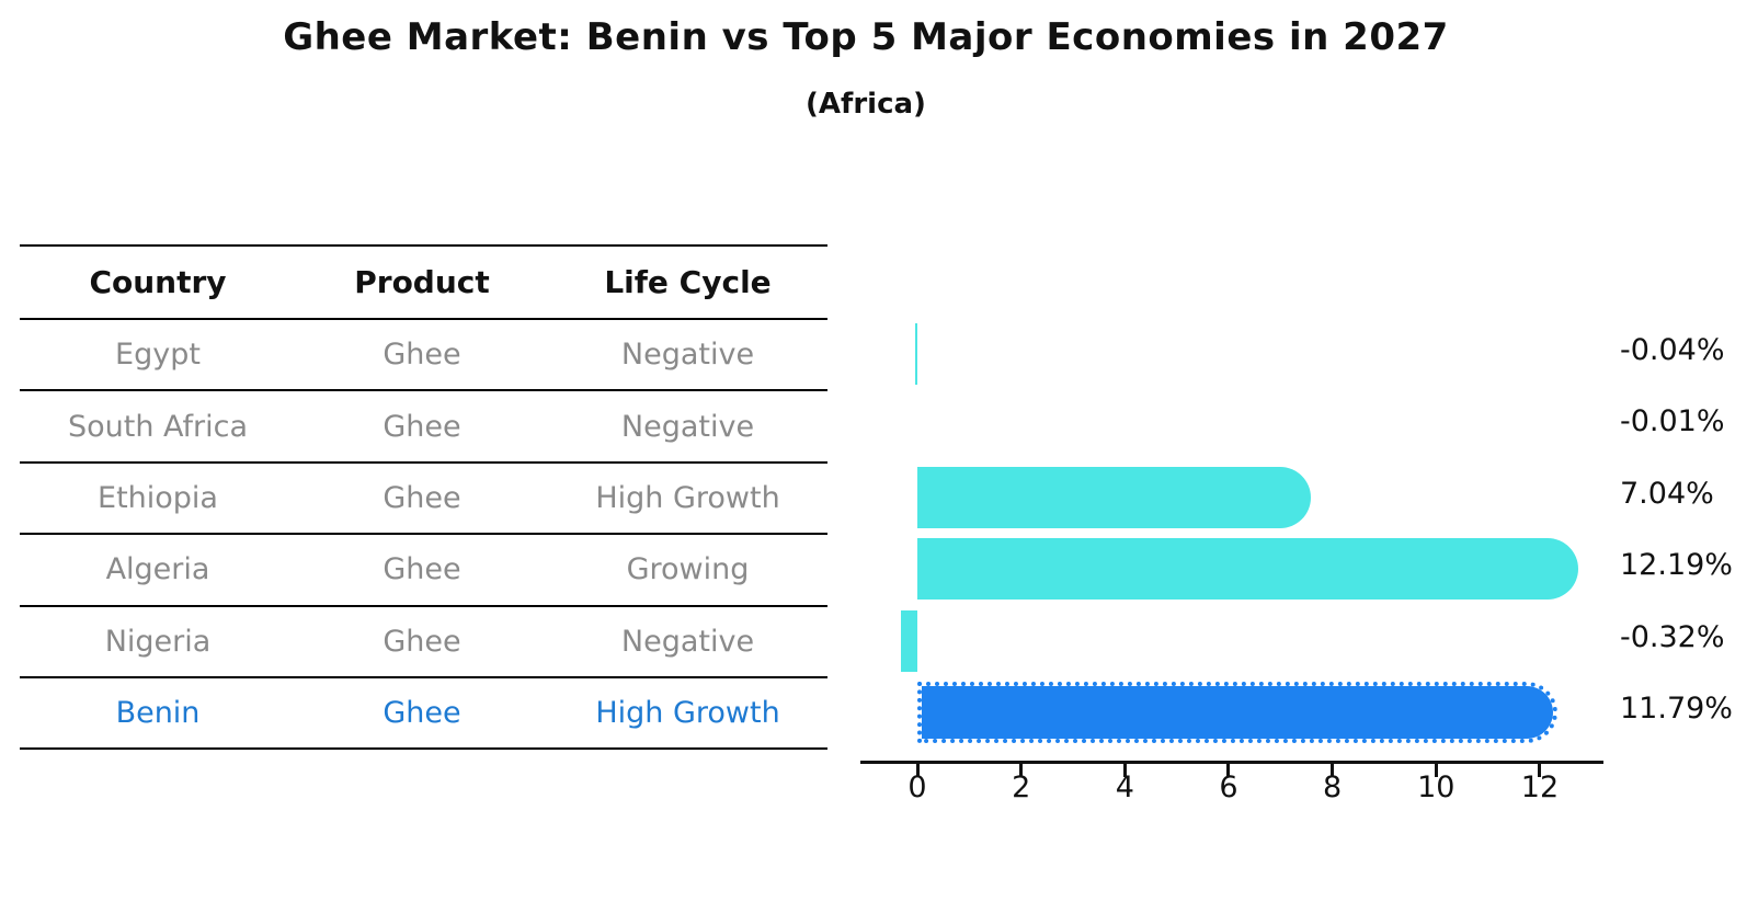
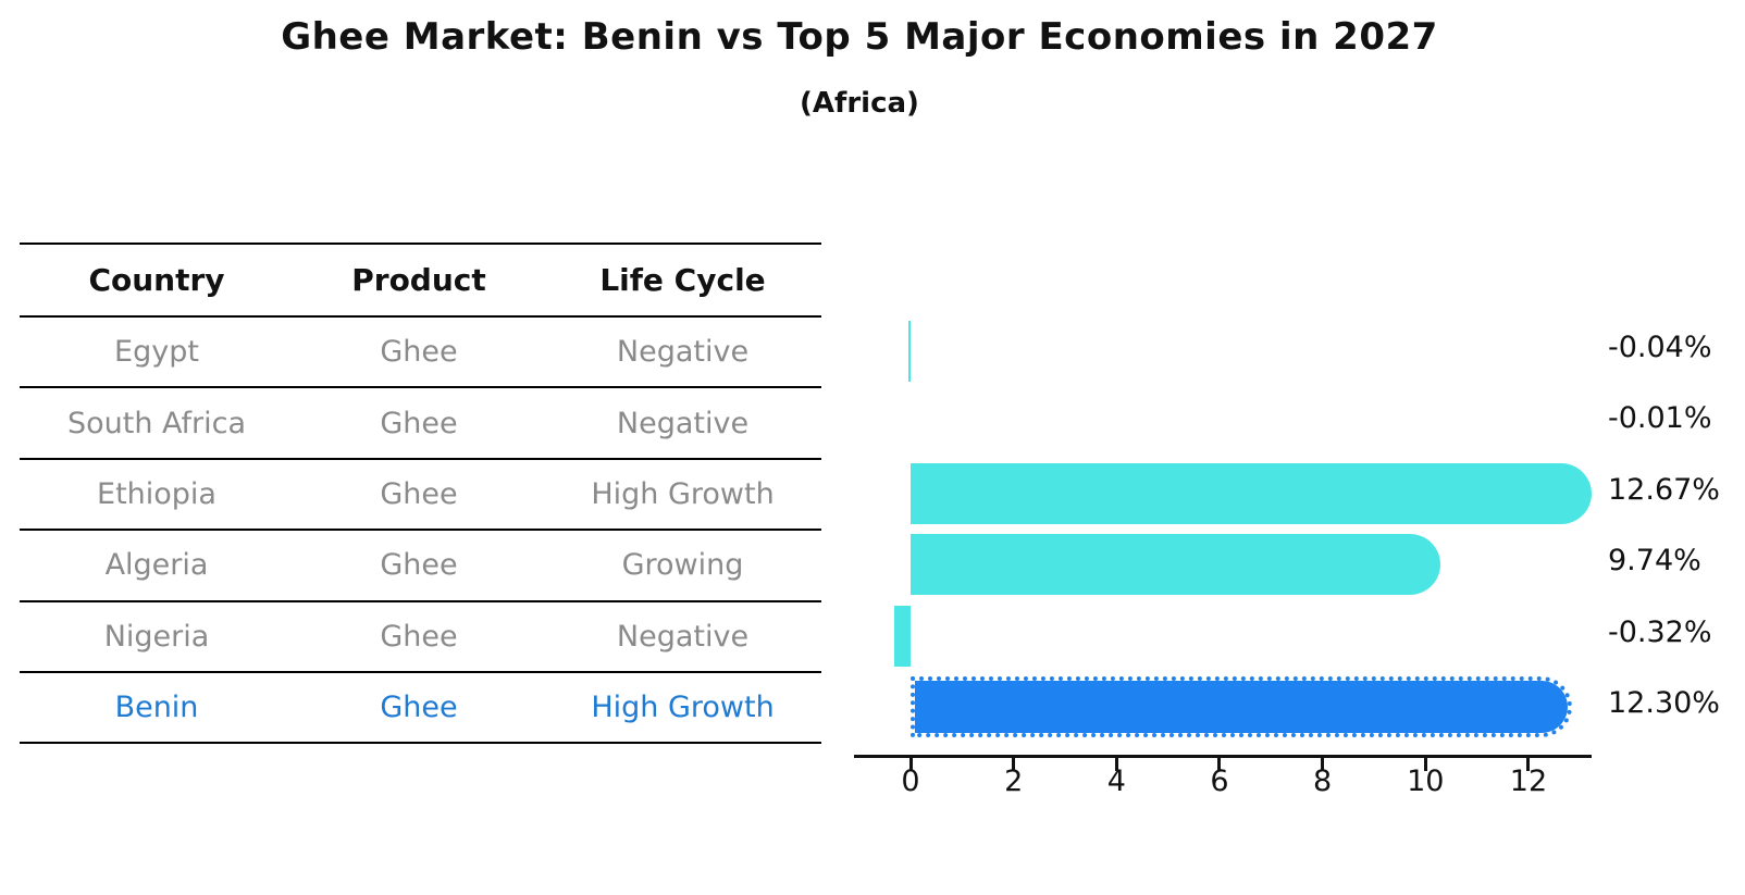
Ethiopia: 7.04% -> 12.67%
Algeria: 12.19% -> 9.74%
Benin: 11.79% -> 12.30%
